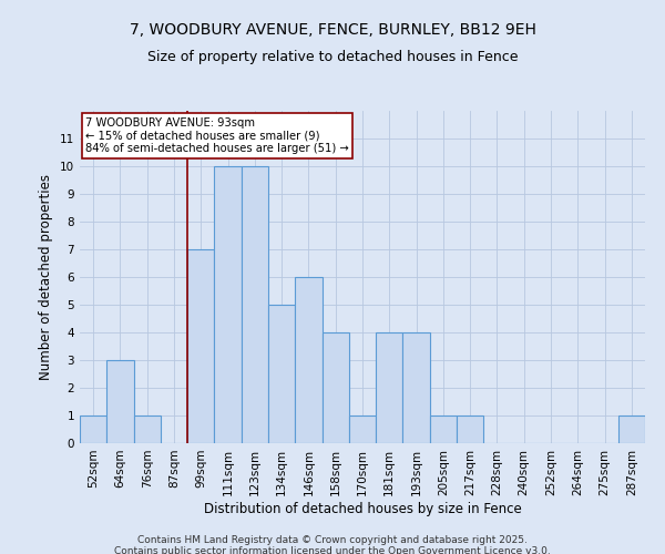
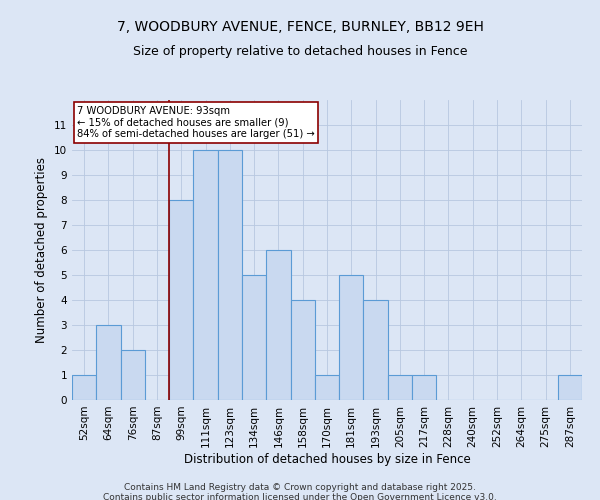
76sqm: 1 -> 2
99sqm: 7 -> 8
181sqm: 4 -> 5
